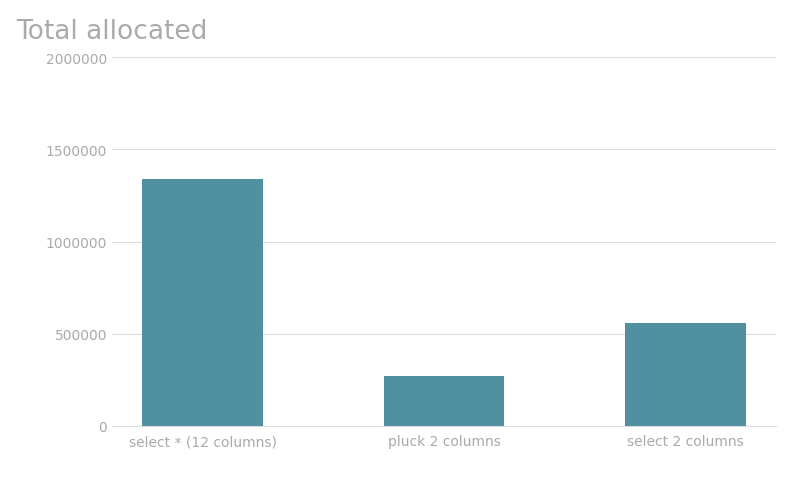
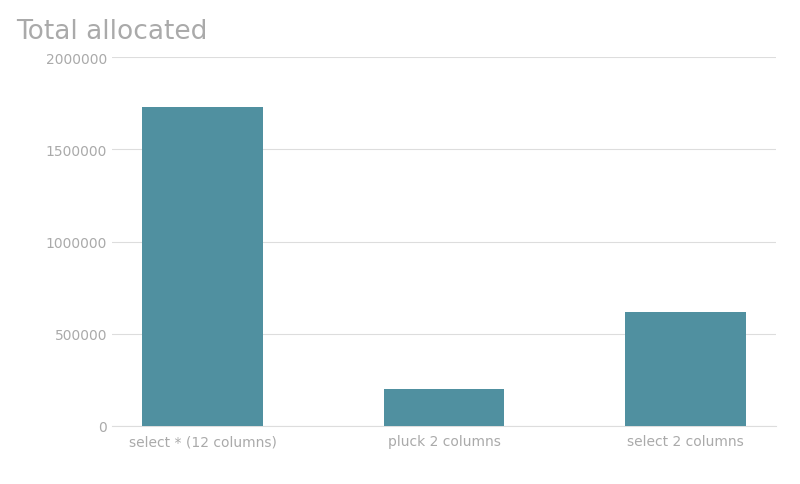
select * (12 columns): 1340000 -> 1730000
pluck 2 columns: 270000 -> 200000
select 2 columns: 560000 -> 620000
